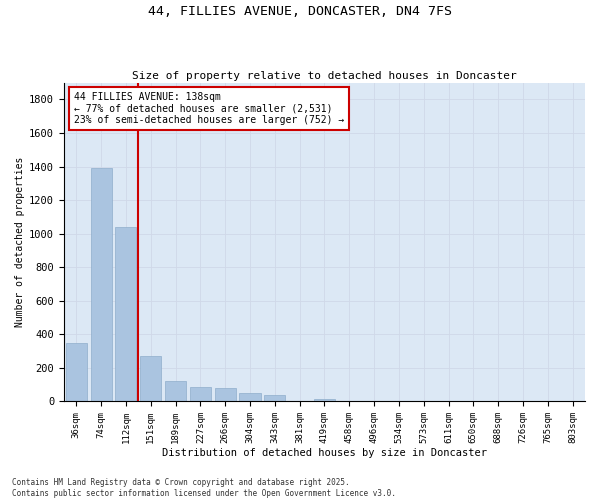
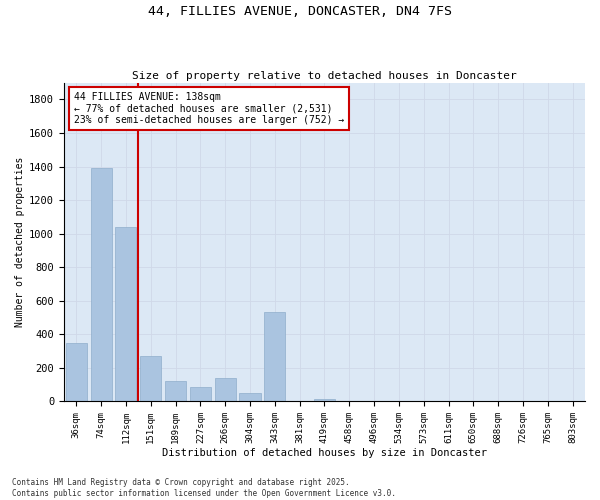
266sqm: 80 -> 140
343sqm: 40 -> 530
